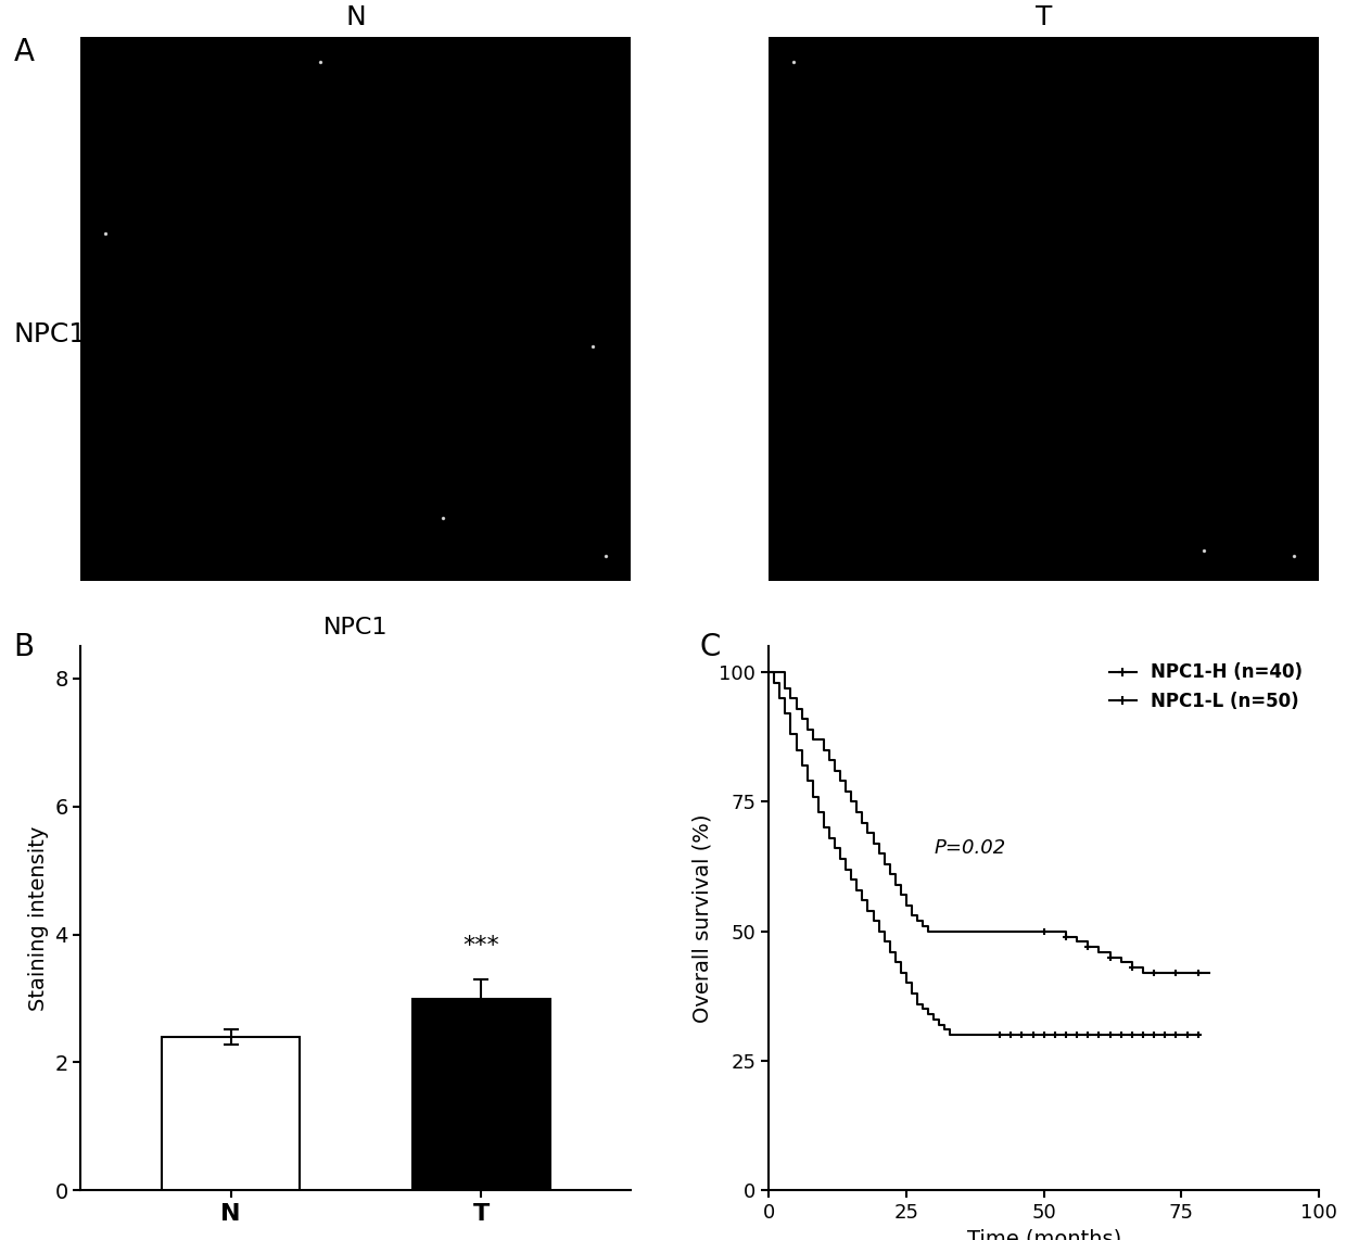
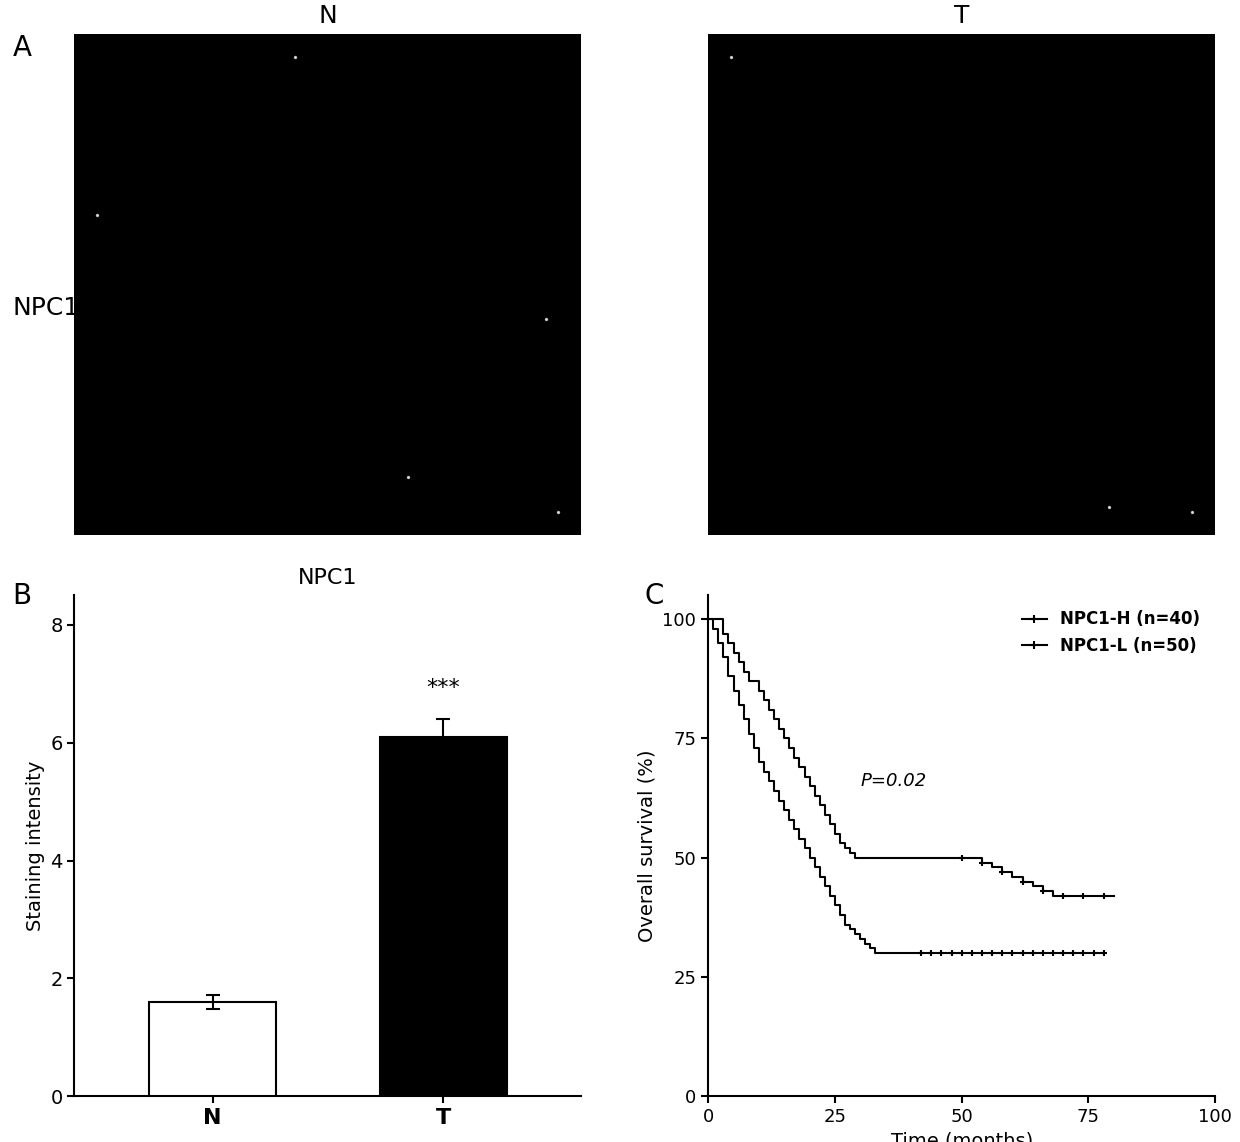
NPC1/N: 2.4 -> 1.6
NPC1/T: 3.0 -> 6.1
